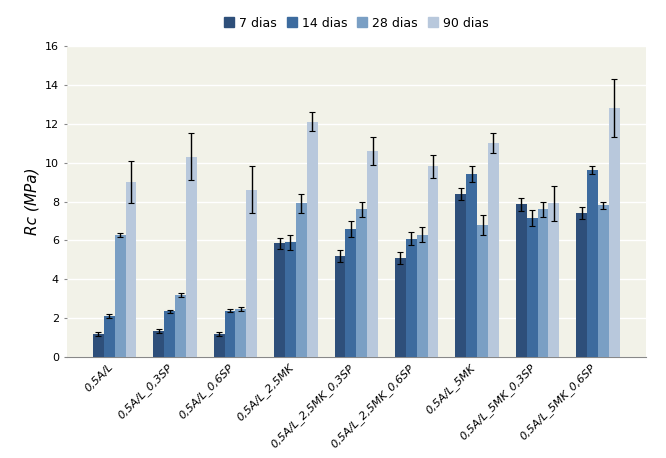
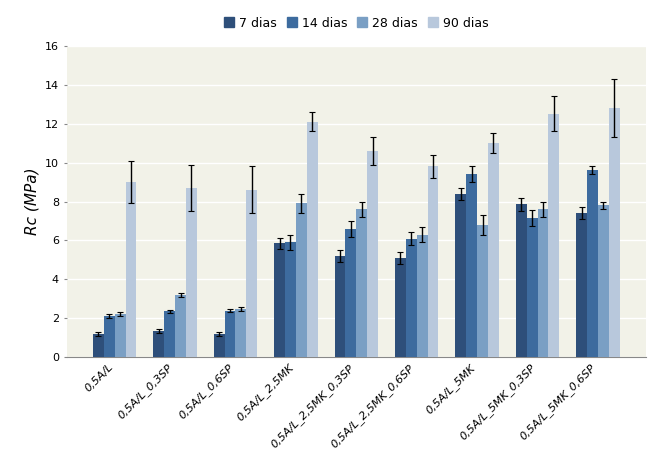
28 dias/0,5A/L: 6.3 -> 2.2
90 dias/0,5A/L_0,3SP: 10.3 -> 8.7
90 dias/0,5A/L_5MK_0,3SP: 7.9 -> 12.5
